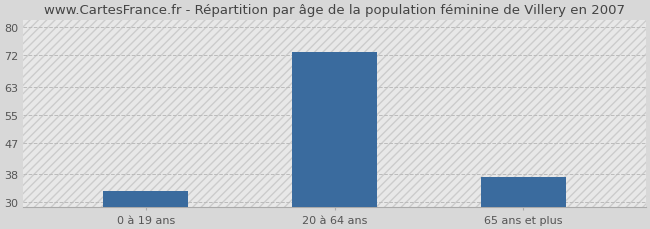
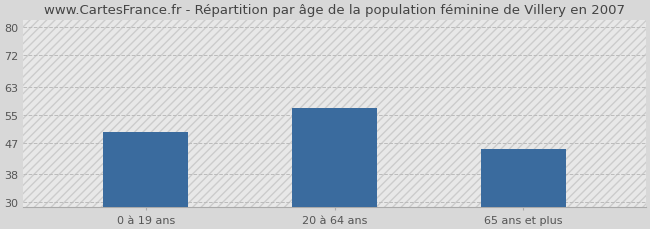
0 à 19 ans: 33 -> 50
20 à 64 ans: 73 -> 57
65 ans et plus: 37 -> 45
